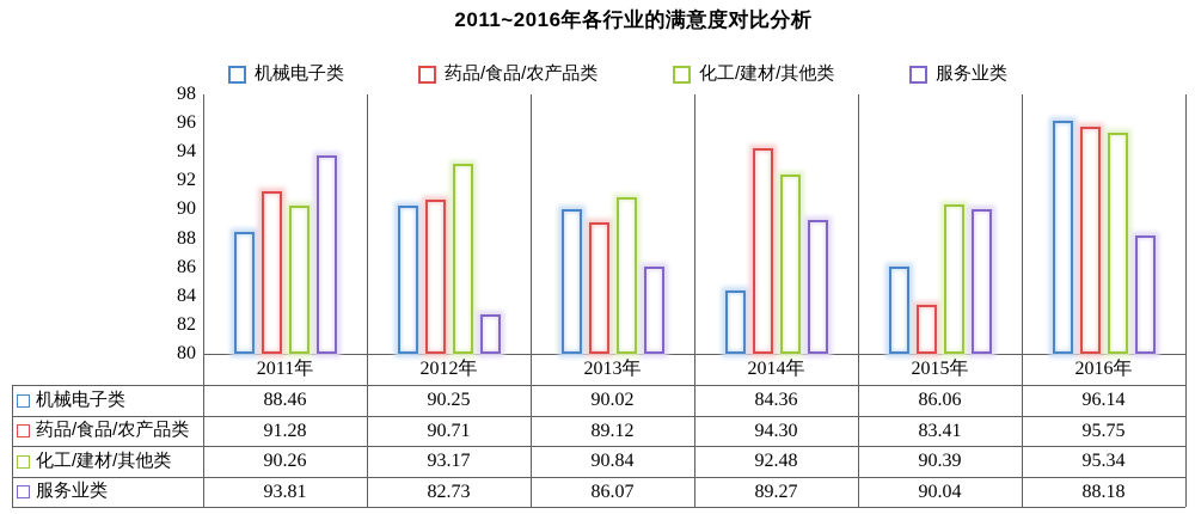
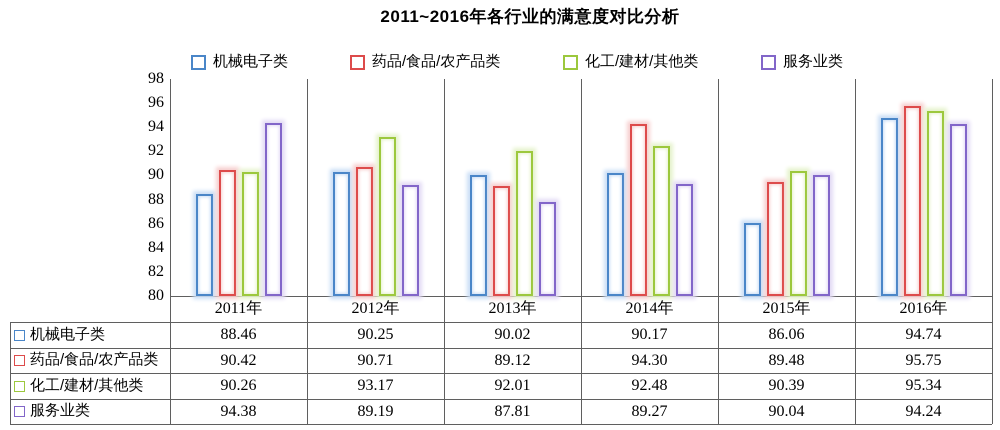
药品/食品/农产品类/2011年: 91.28 -> 90.42
服务业类/2011年: 93.81 -> 94.38
服务业类/2012年: 82.73 -> 89.19
化工/建材/其他类/2013年: 90.84 -> 92.01
服务业类/2013年: 86.07 -> 87.81
机械电子类/2014年: 84.36 -> 90.17
药品/食品/农产品类/2015年: 83.41 -> 89.48
机械电子类/2016年: 96.14 -> 94.74
服务业类/2016年: 88.18 -> 94.24
